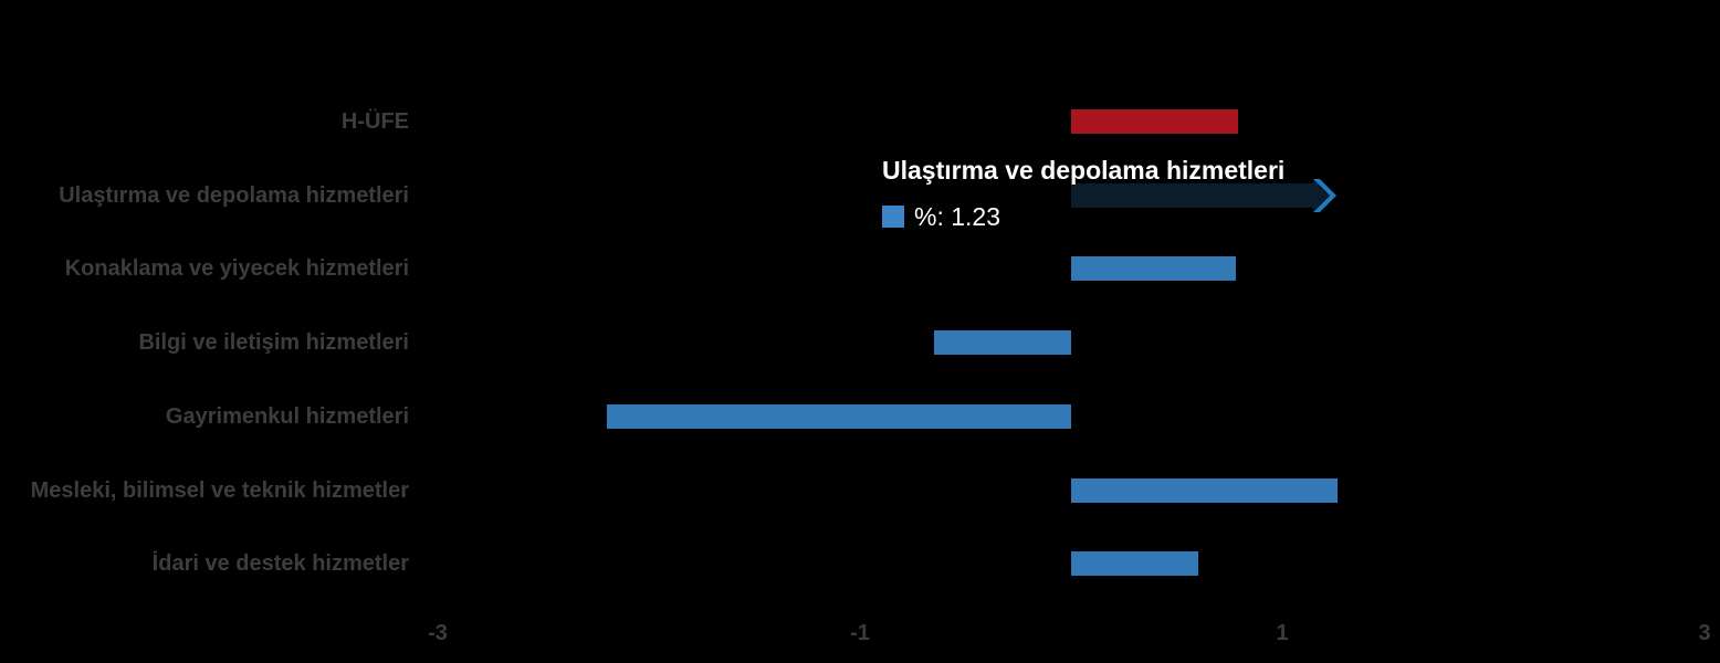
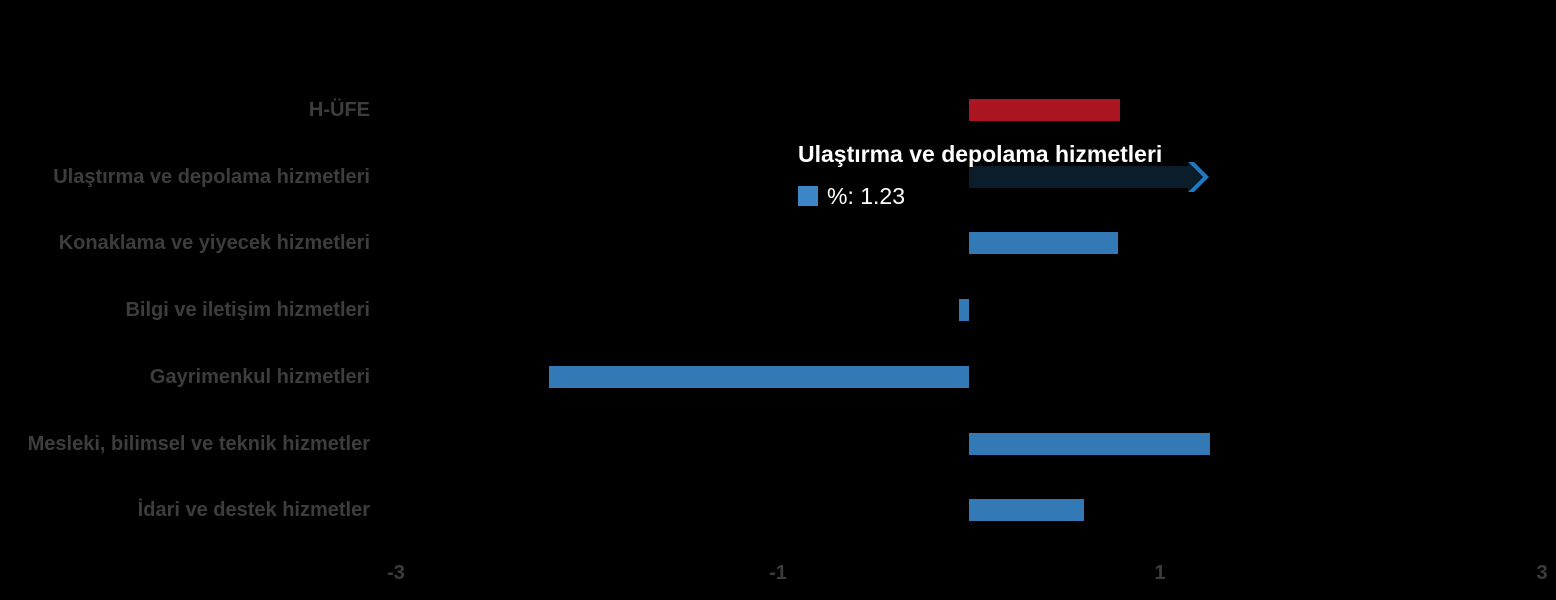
Bilgi ve iletişim hizmetleri: -0.65 -> -0.05
